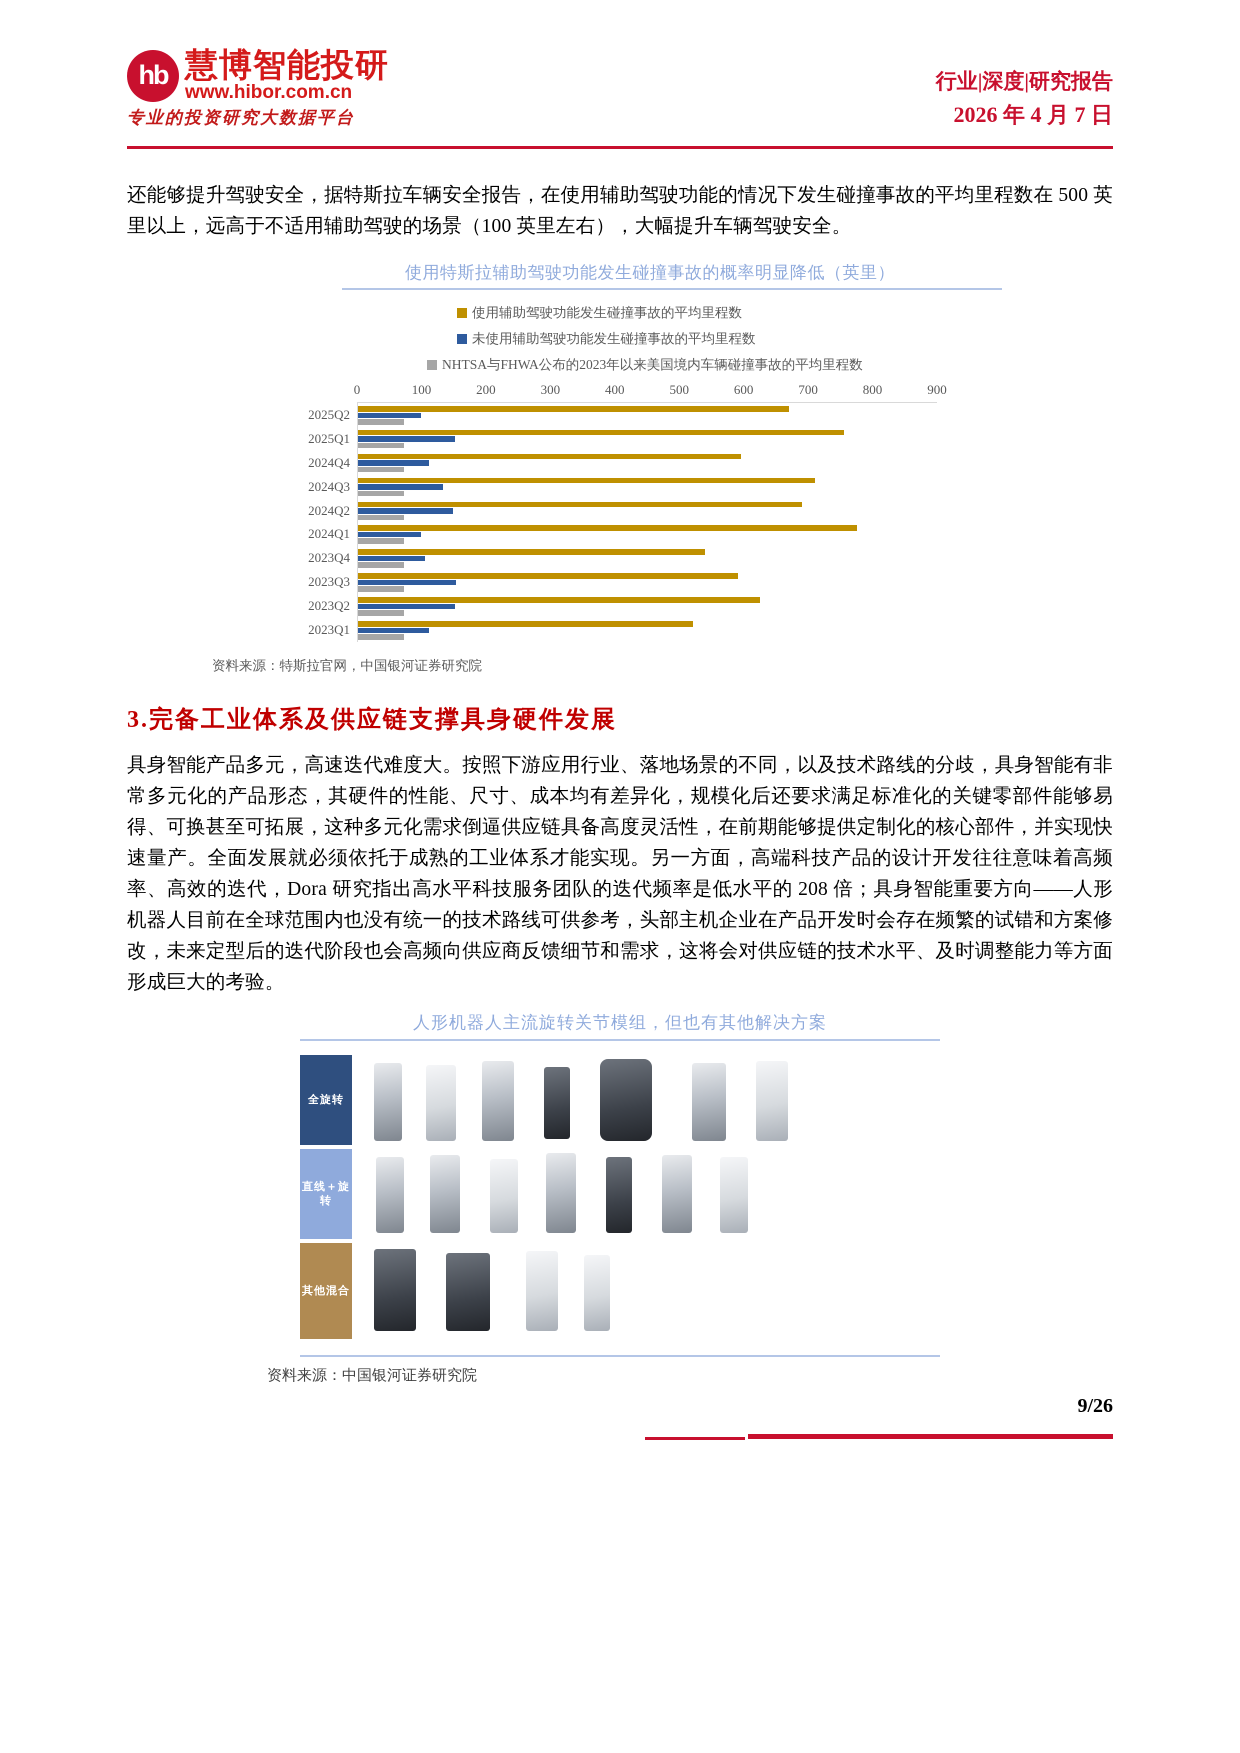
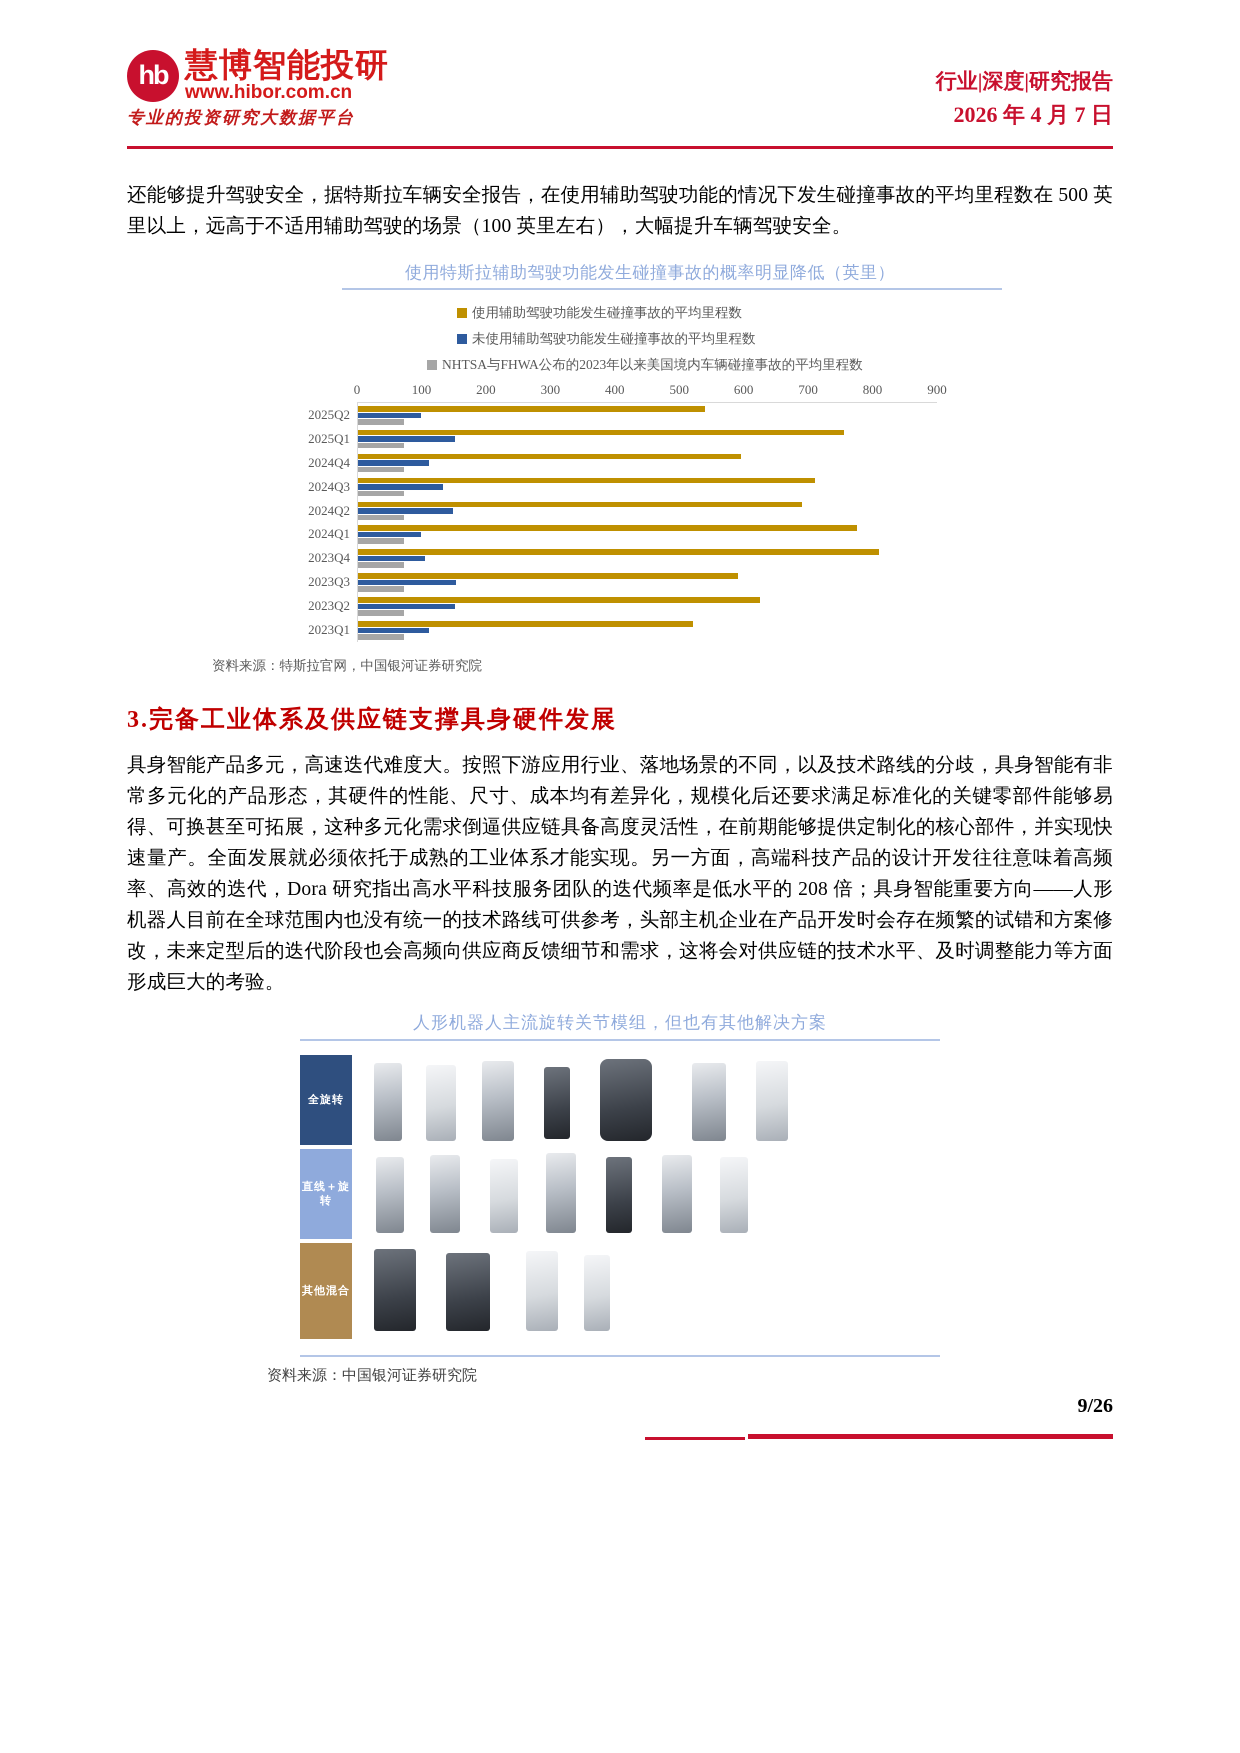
使用辅助驾驶功能发生碰撞事故的平均里程数/2025Q2: 670 -> 540
使用辅助驾驶功能发生碰撞事故的平均里程数/2023Q4: 540 -> 810
